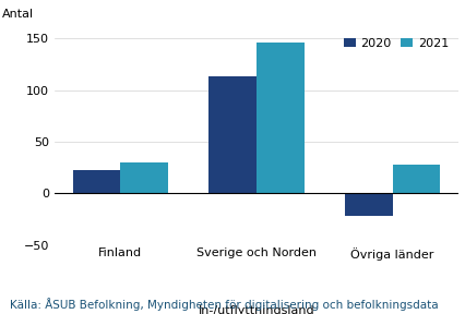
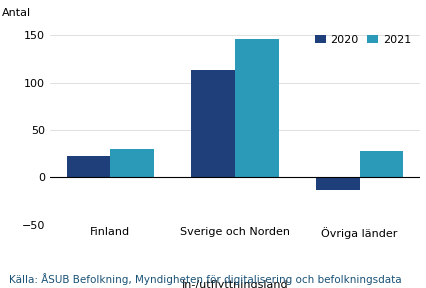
2020/Övriga länder: -22 -> -13
